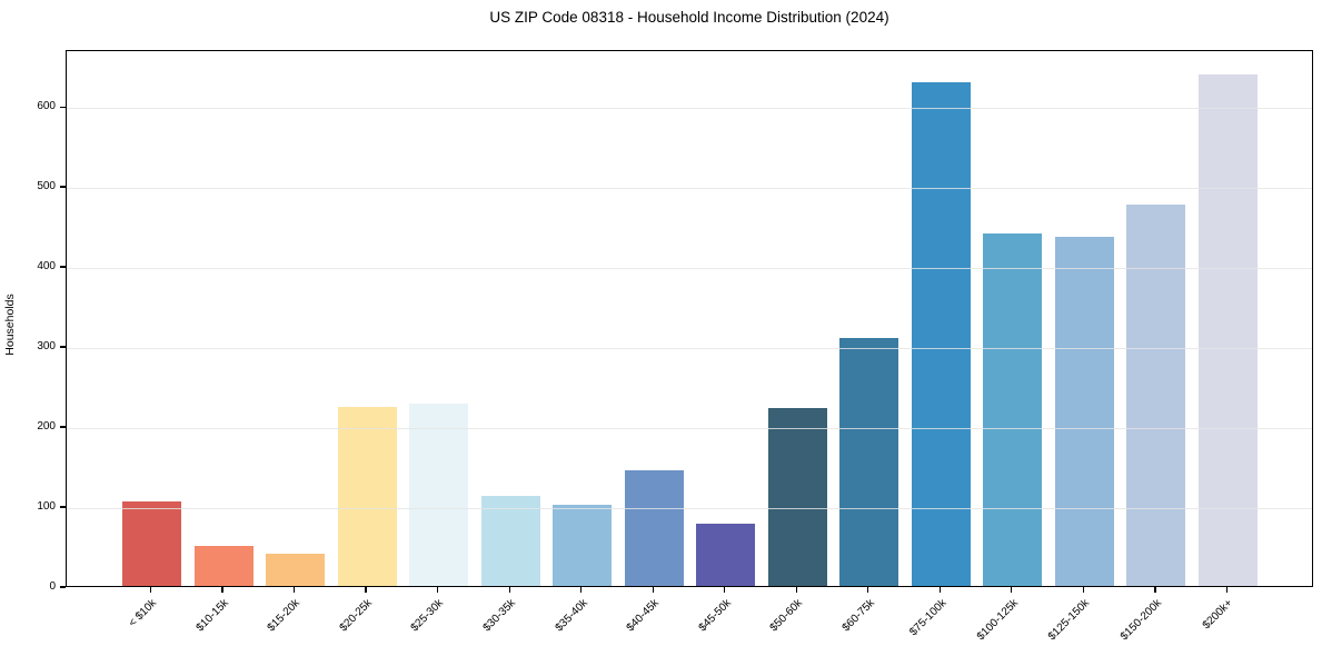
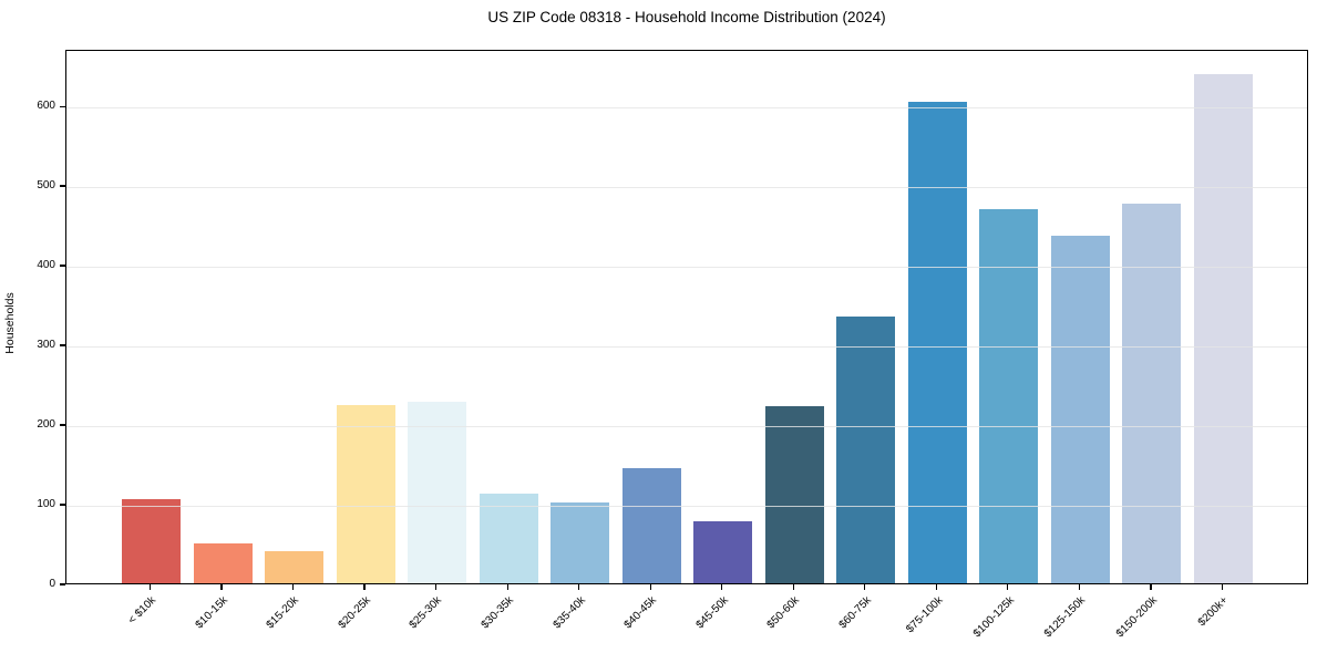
$60-75k: 310 -> 340
$75-100k: 630 -> 600
$100-125k: 440 -> 470
